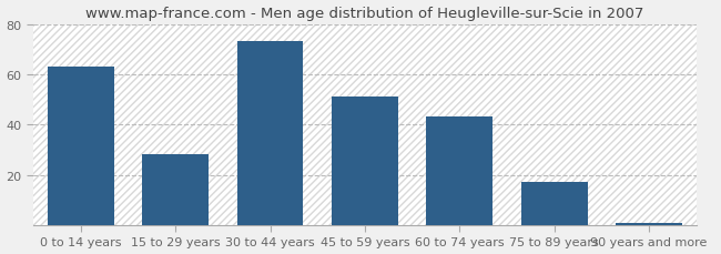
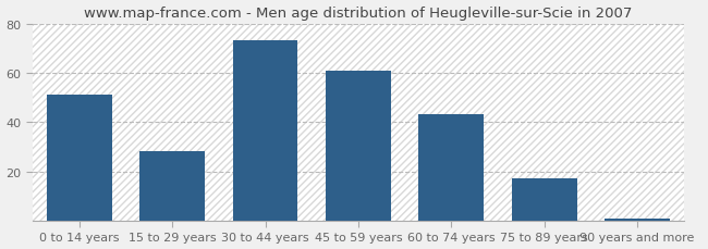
0 to 14 years: 63 -> 51
45 to 59 years: 51 -> 61
